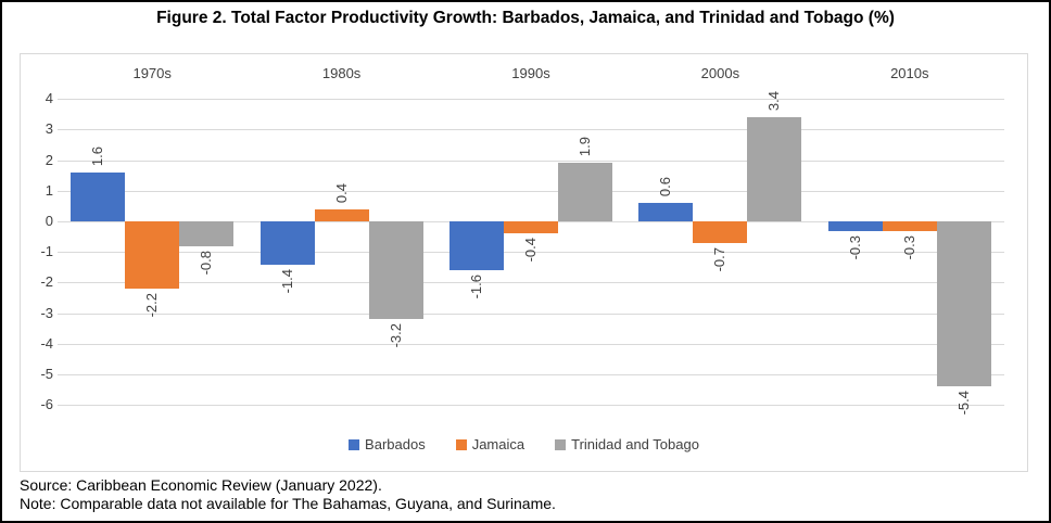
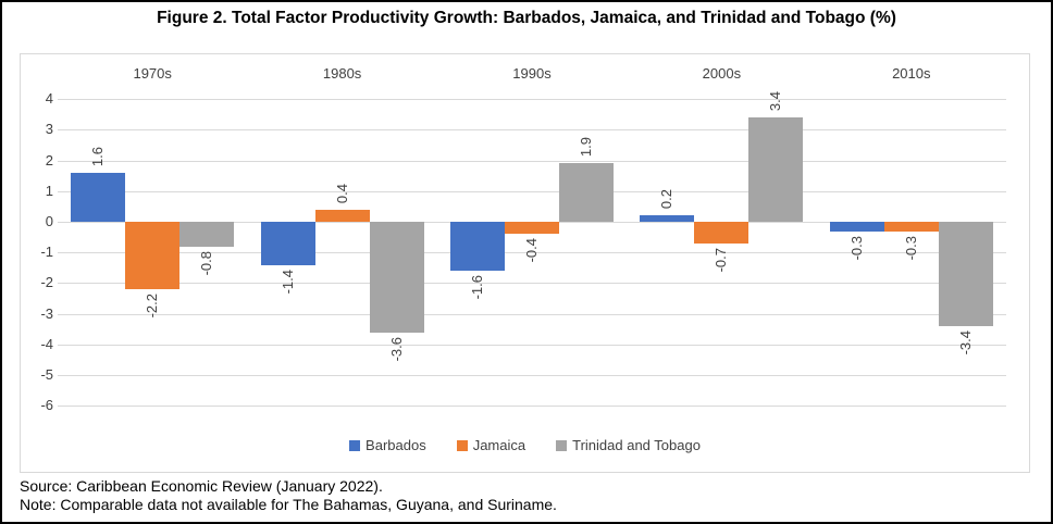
Trinidad and Tobago/1980s: -3.2 -> -3.6
Barbados/2000s: 0.6 -> 0.2
Trinidad and Tobago/2010s: -5.4 -> -3.4
